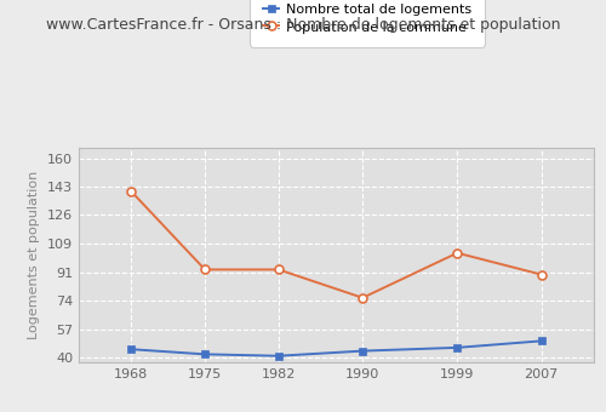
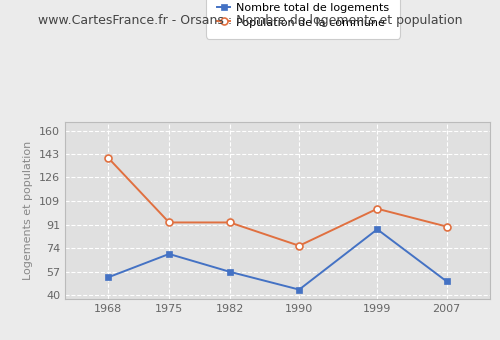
Nombre total de logements/1968: 45 -> 53
Nombre total de logements/1975: 42 -> 70
Nombre total de logements/1982: 41 -> 57
Nombre total de logements/1999: 46 -> 88
